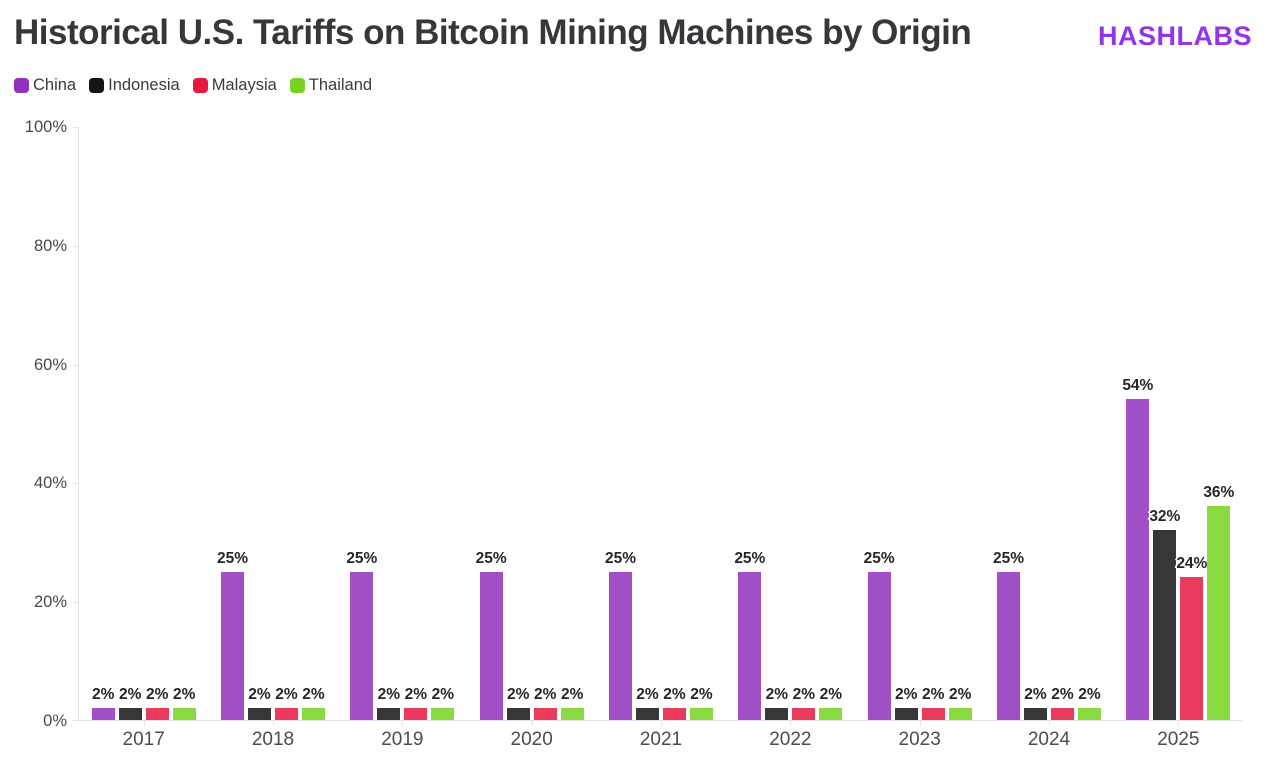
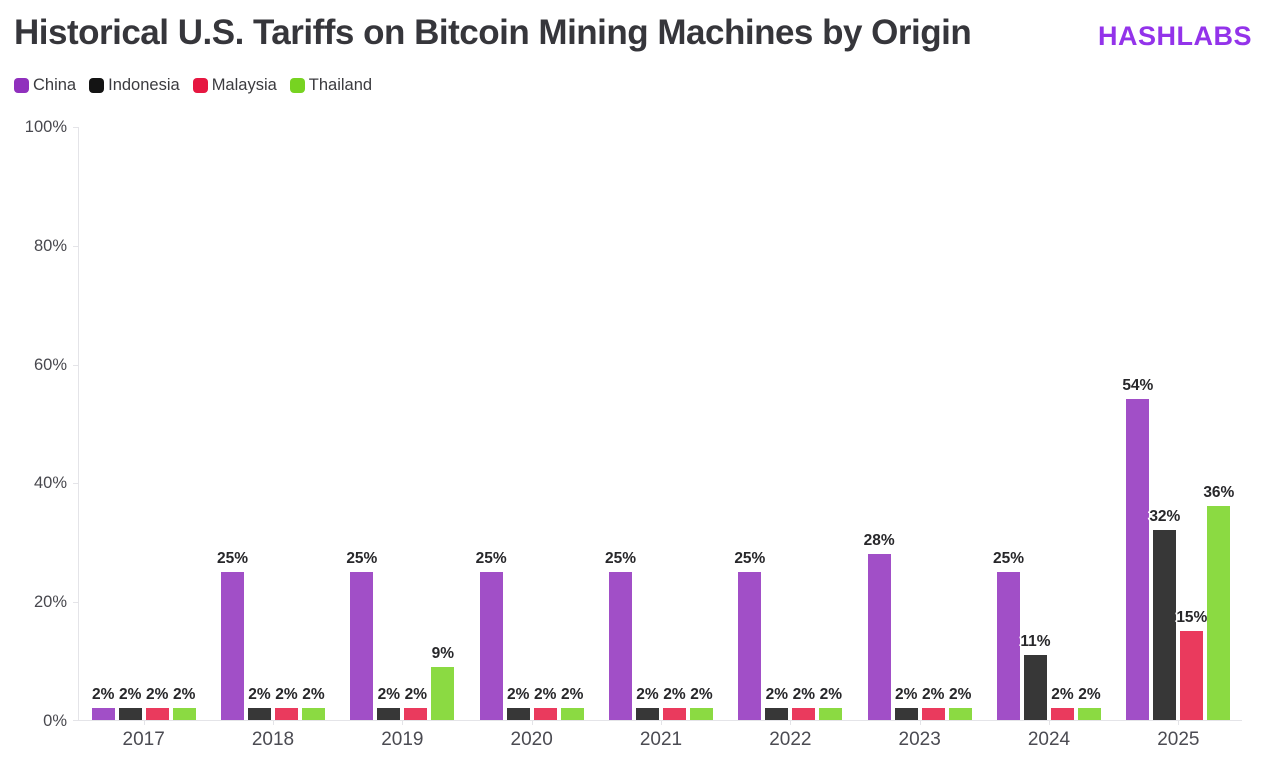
Thailand/2019: 2% -> 9%
China/2023: 25% -> 28%
Indonesia/2024: 2% -> 11%
Malaysia/2025: 24% -> 15%
